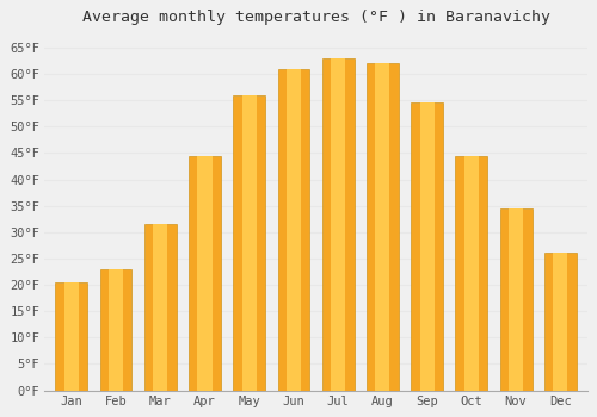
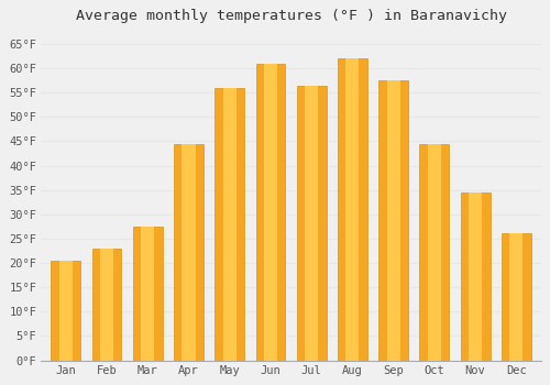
Mar: 31.5°F -> 27.5°F
Jul: 63.0°F -> 56.5°F
Sep: 54.5°F -> 57.5°F
